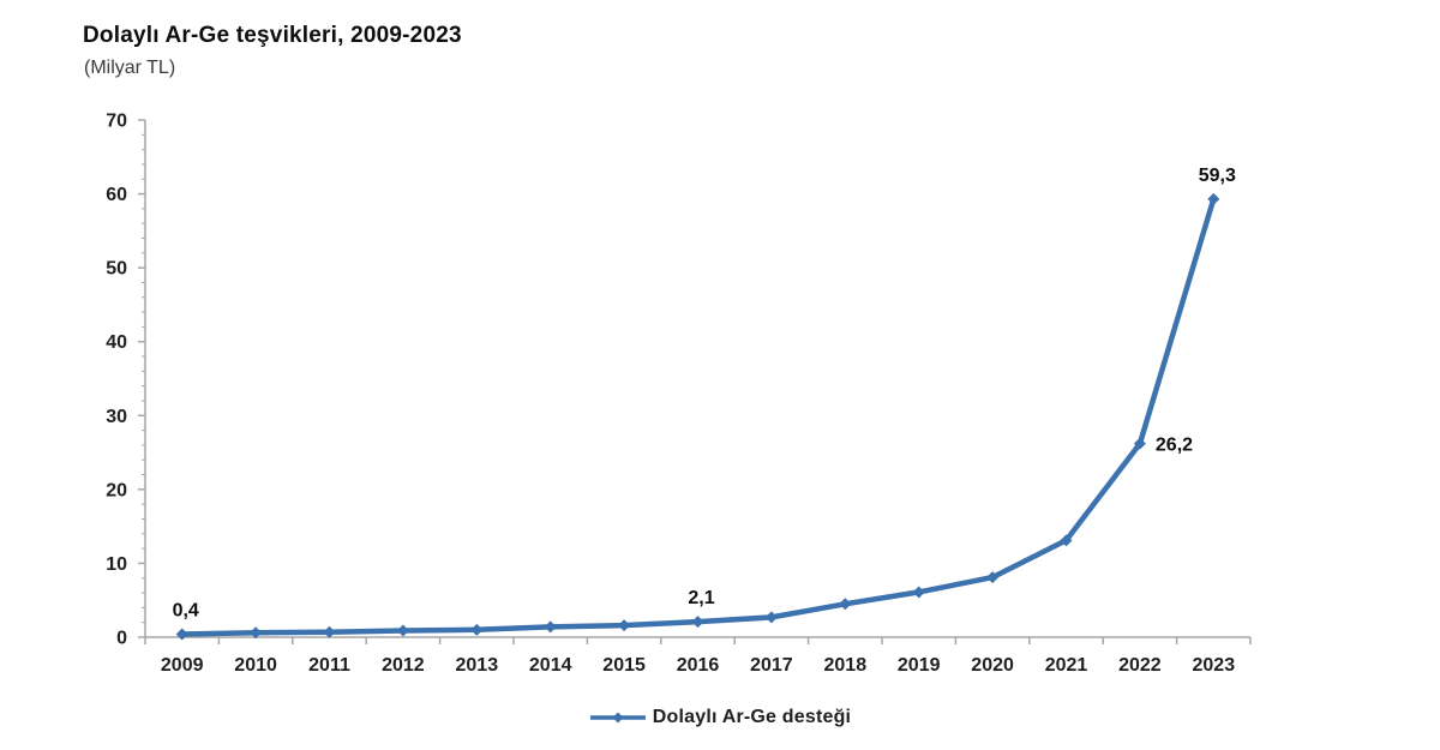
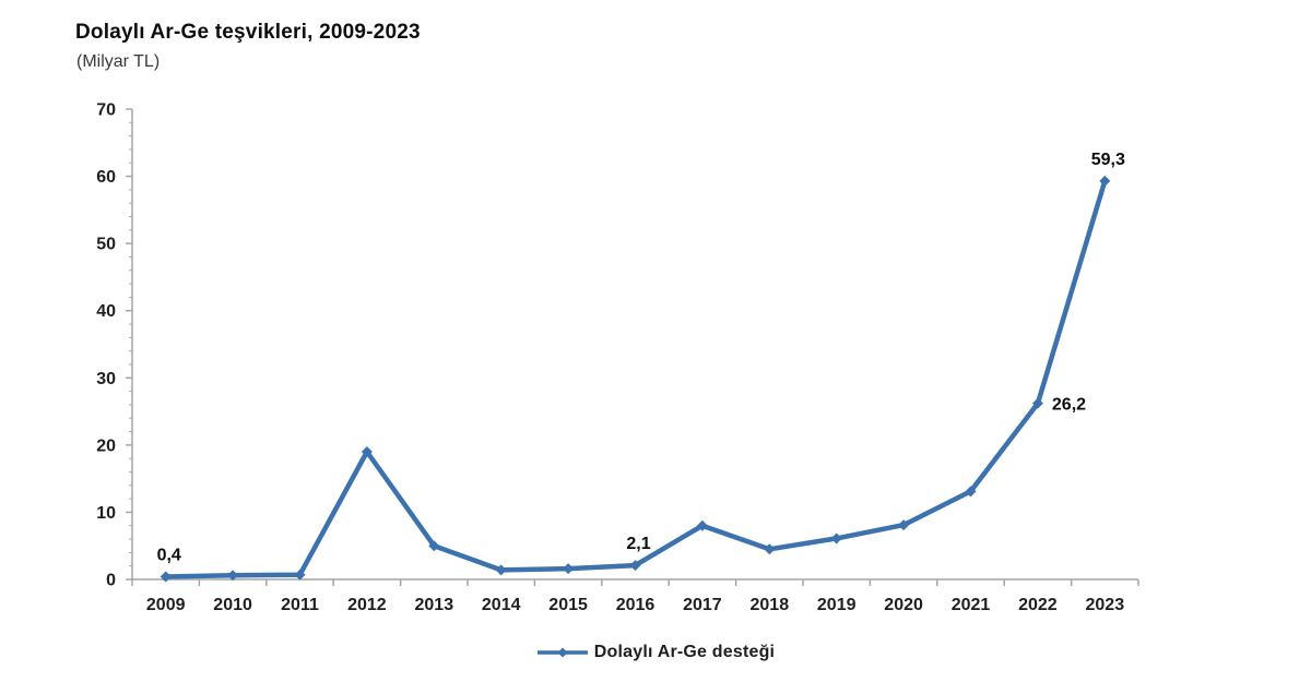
2012: 1 -> 19
2013: 1 -> 5
2017: 3 -> 8
